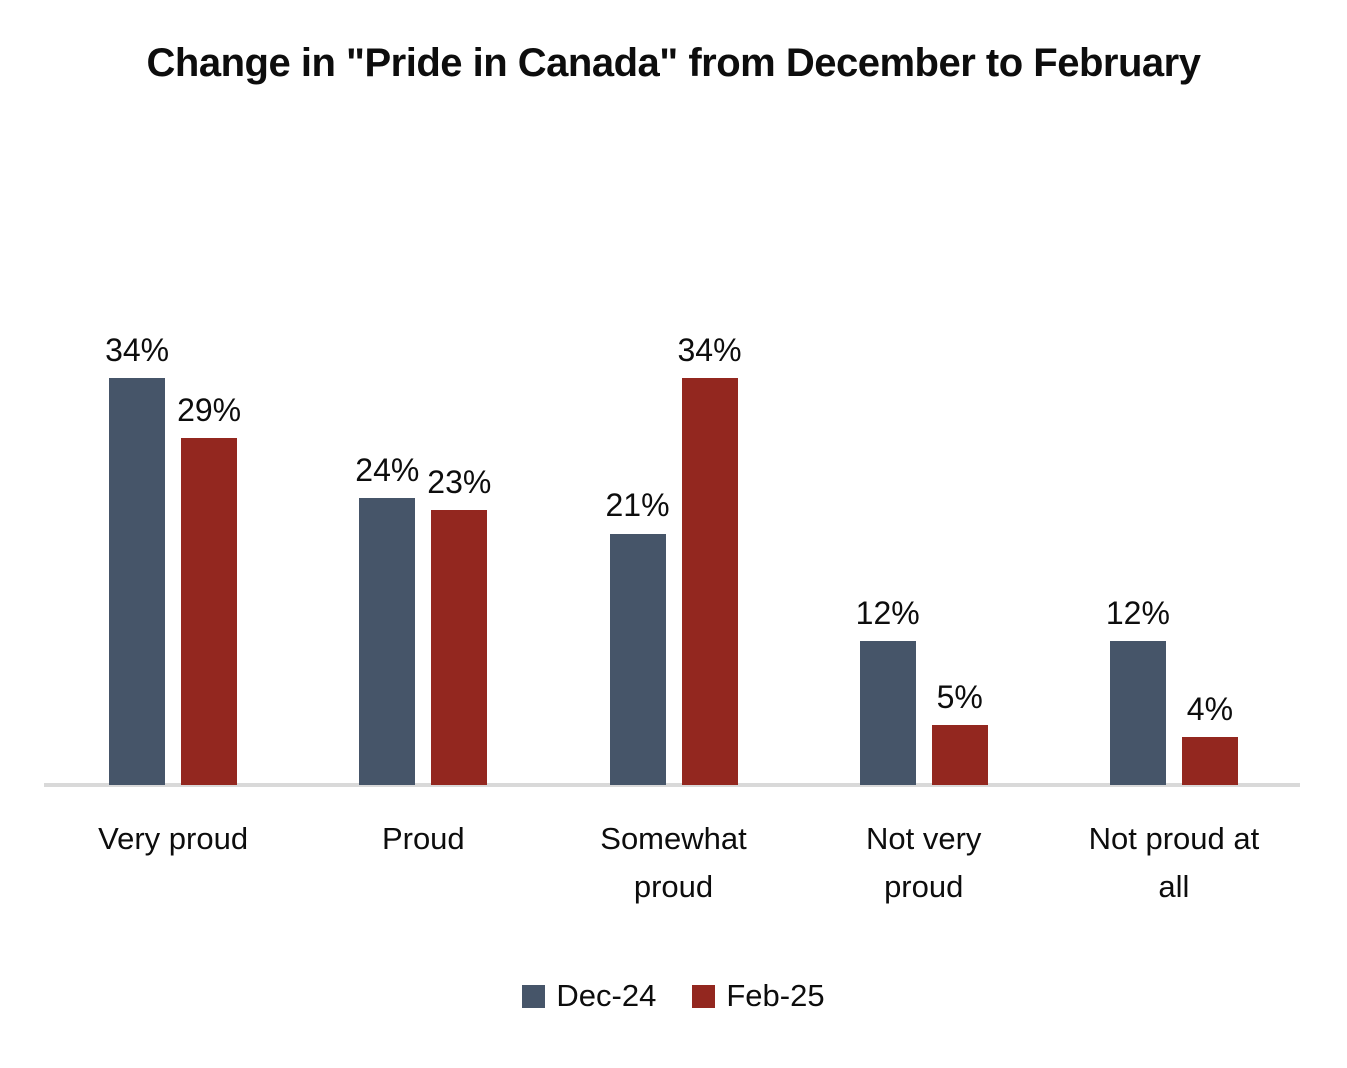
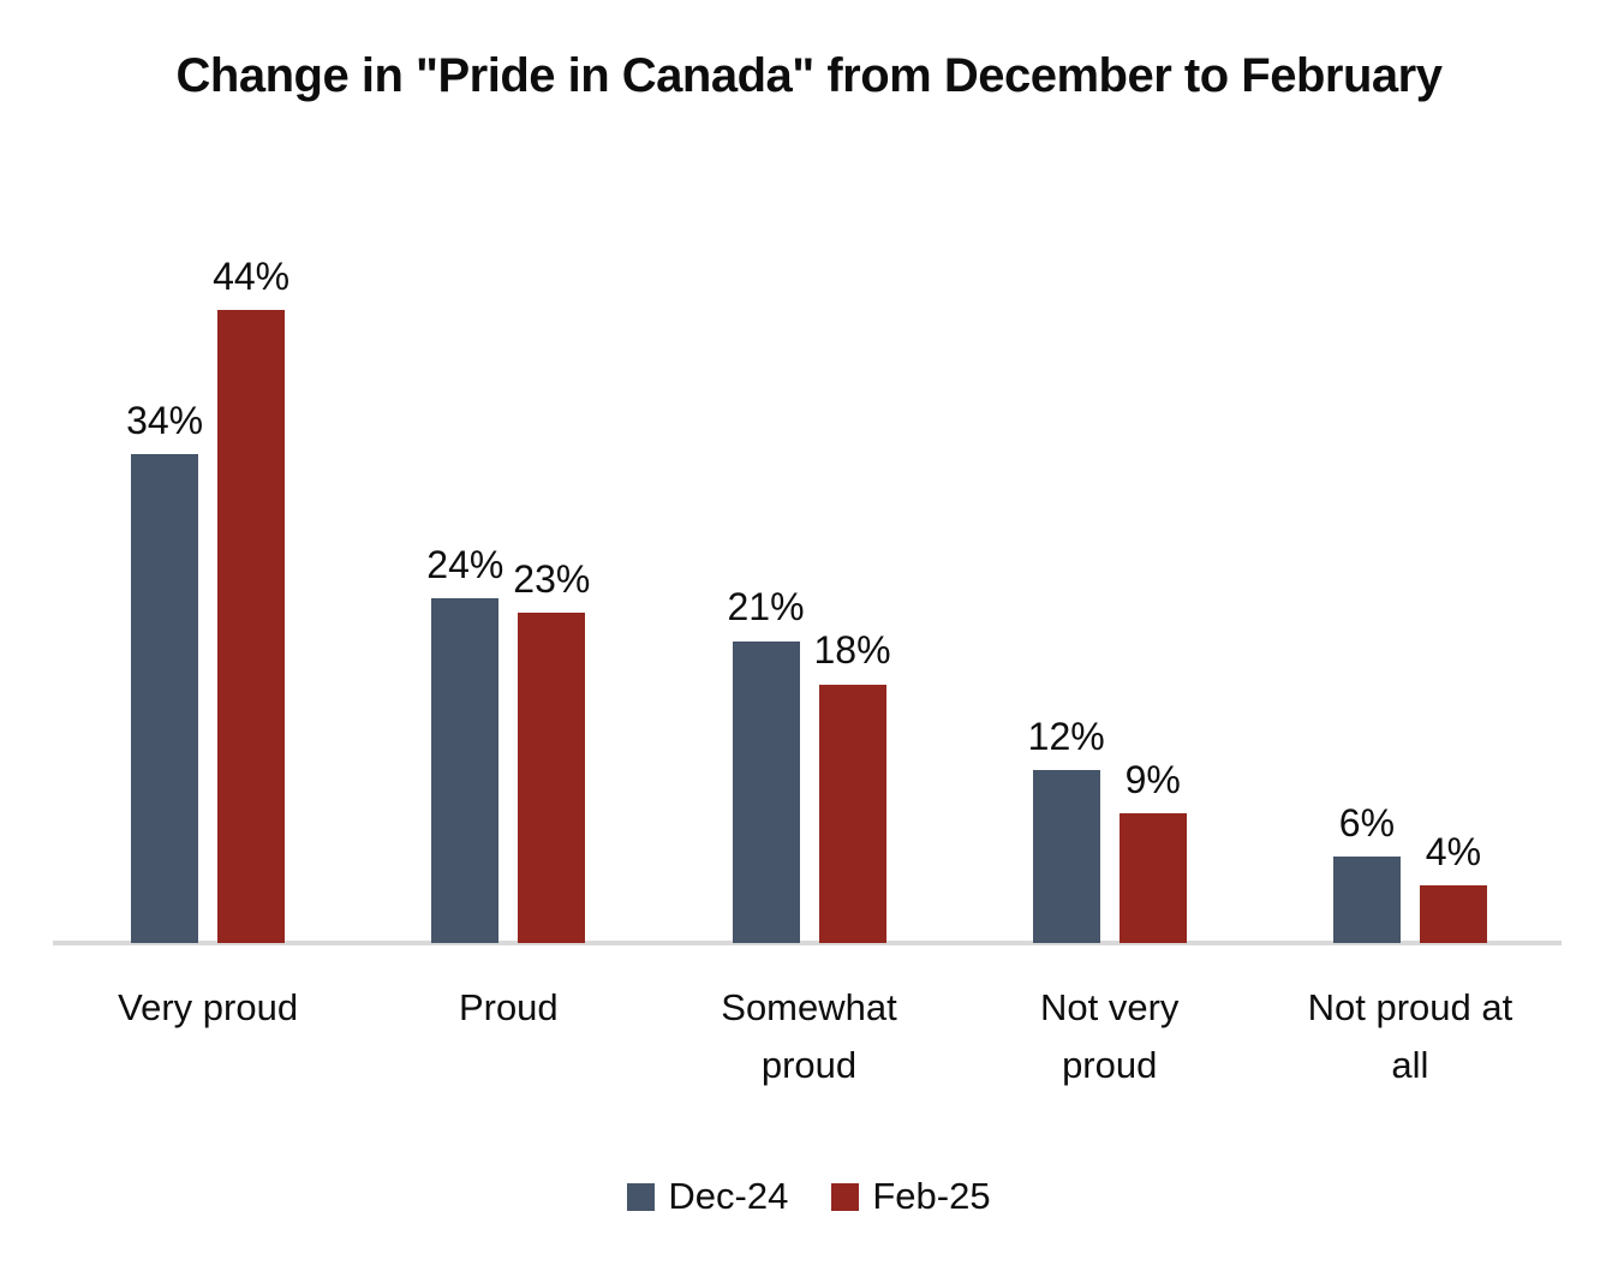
Feb-25/Very proud: 29% -> 44%
Feb-25/Somewhat proud: 34% -> 18%
Feb-25/Not very proud: 5% -> 9%
Dec-24/Not proud at all: 12% -> 6%
